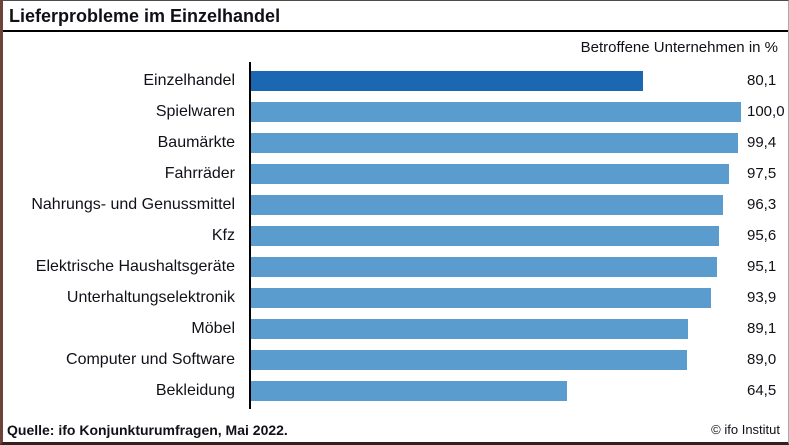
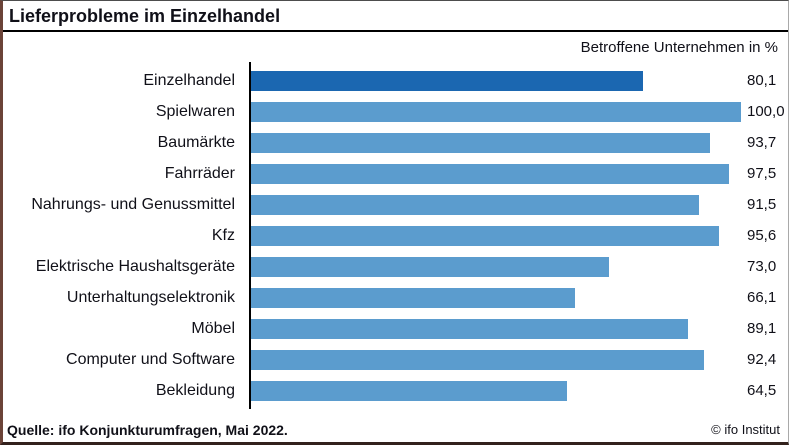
Baumärkte: 99,4 -> 93,7
Nahrungs- und Genussmittel: 96,3 -> 91,5
Elektrische Haushaltsgeräte: 95,1 -> 73,0
Unterhaltungselektronik: 93,9 -> 66,1
Computer und Software: 89,0 -> 92,4
